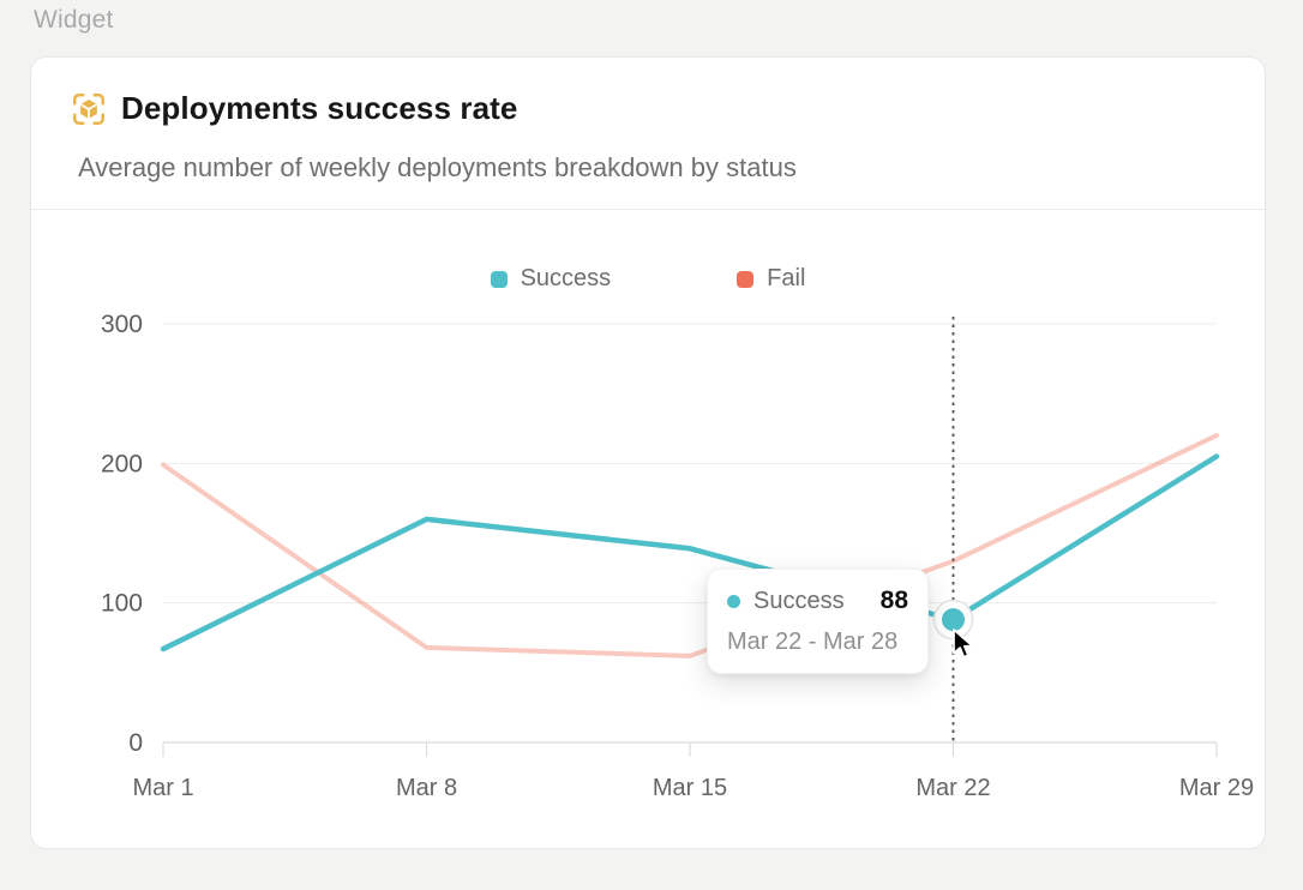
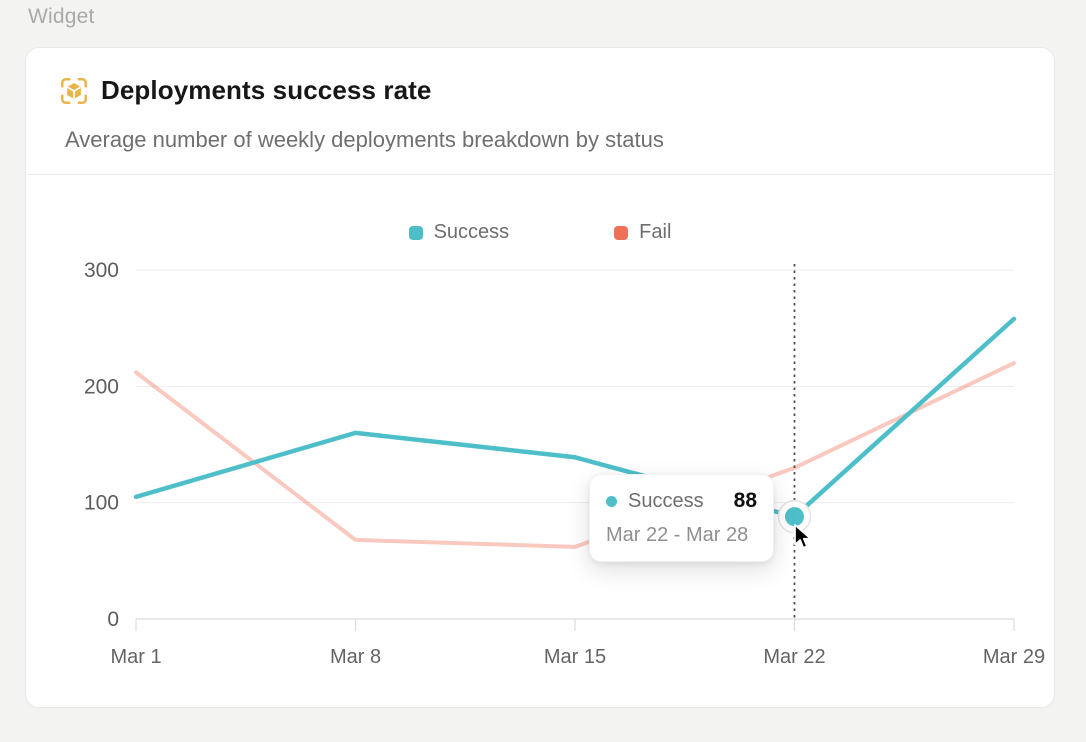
Success/Mar 1: 67 -> 105
Fail/Mar 1: 199 -> 212
Success/Mar 29: 205 -> 258
